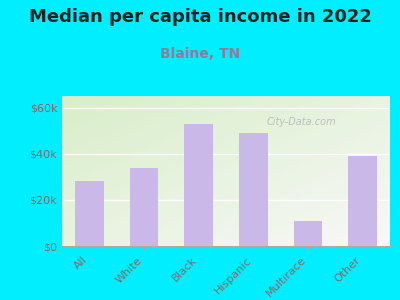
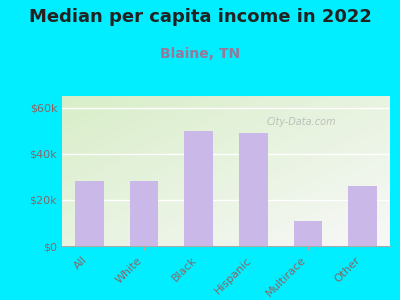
White: $34k -> $28k
Black: $53k -> $50k
Other: $39k -> $26k
